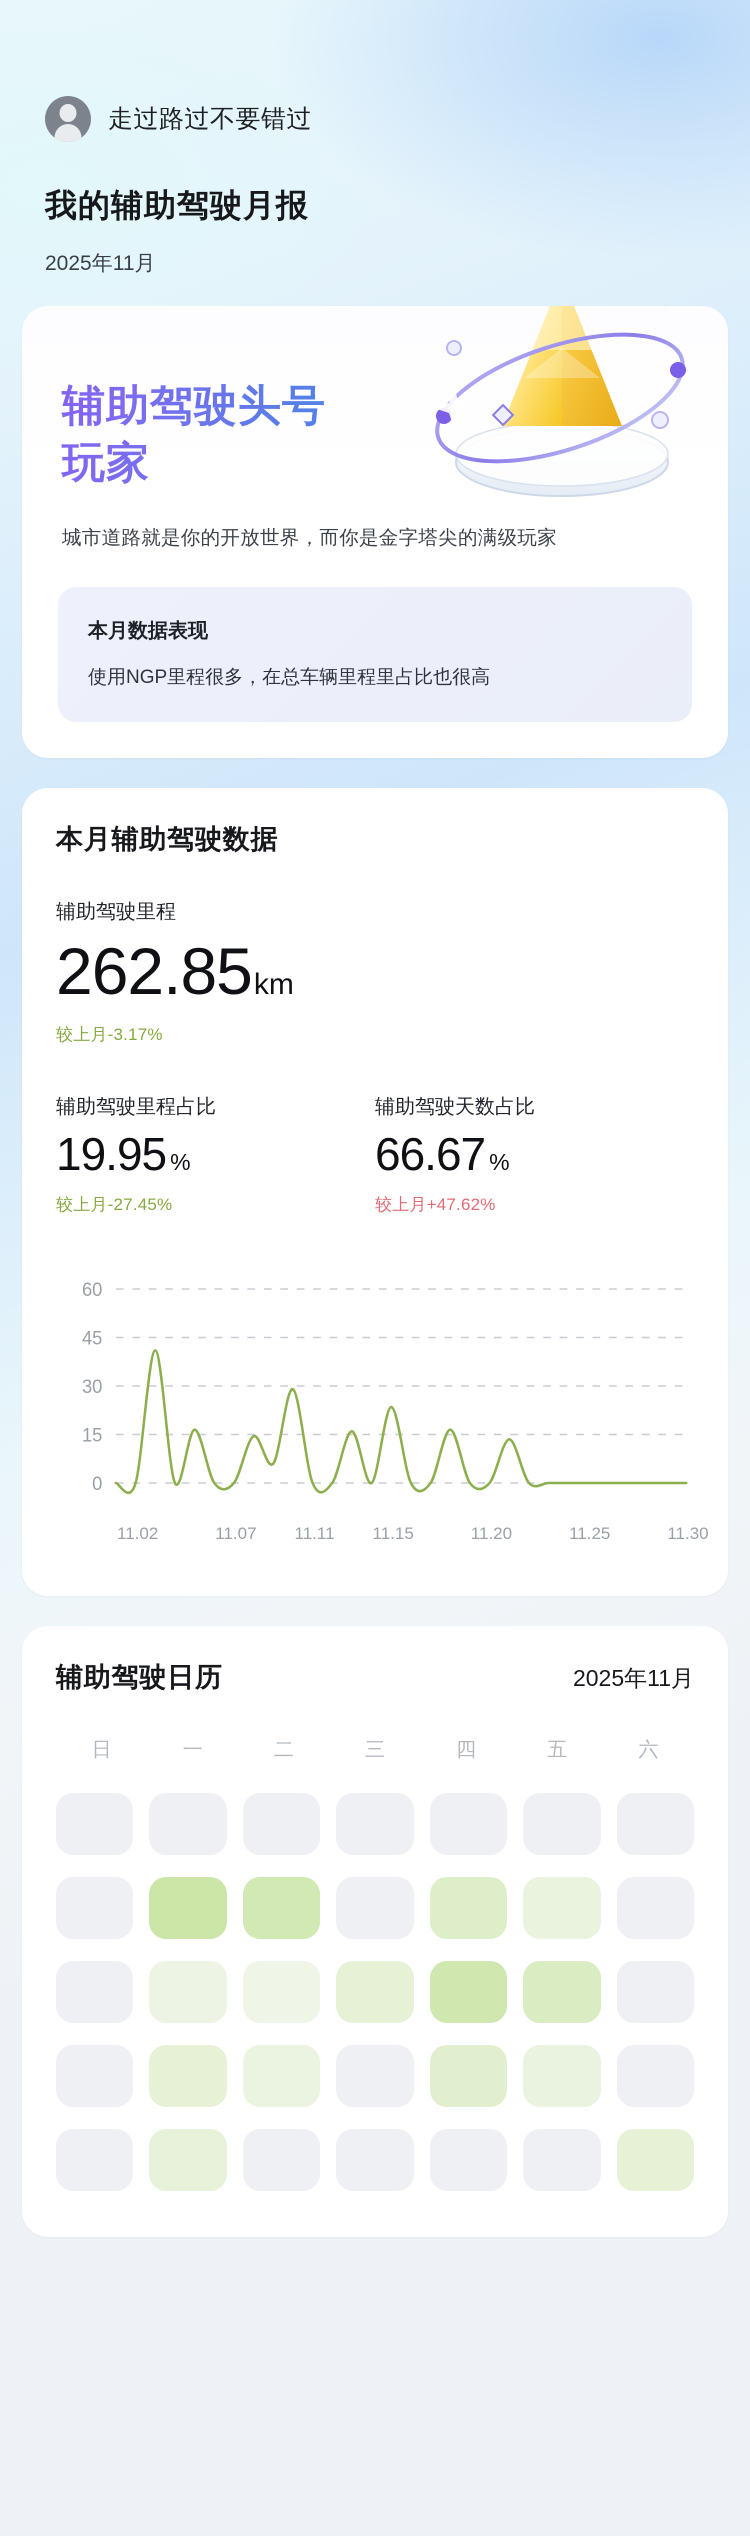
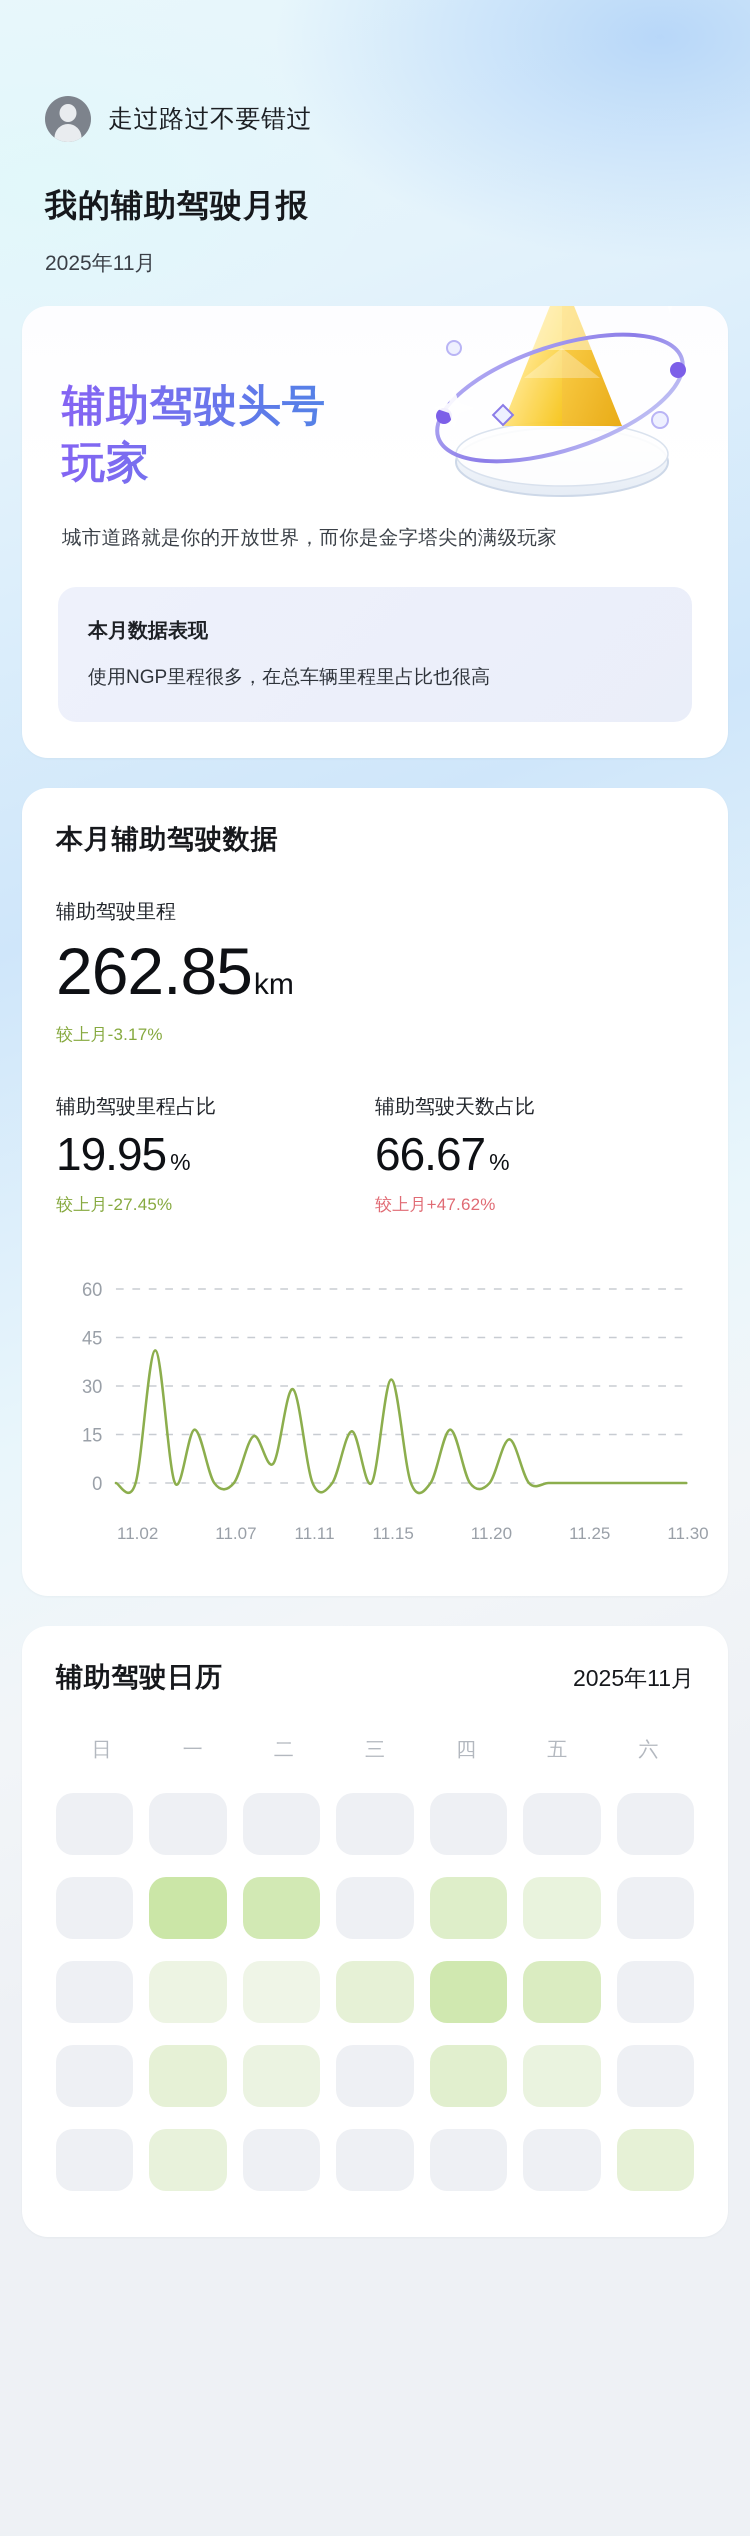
11.15: 24 -> 32
